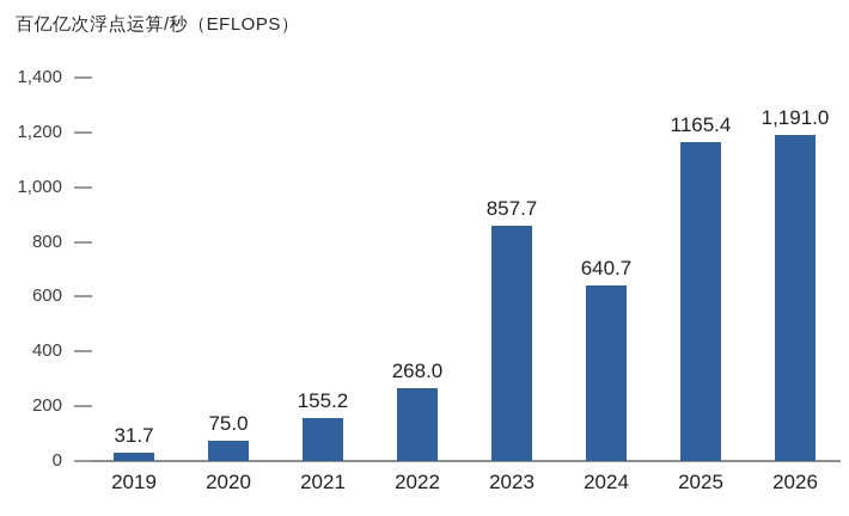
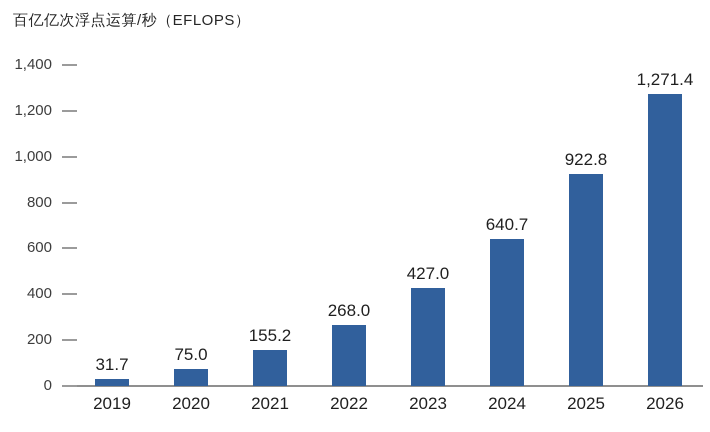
2023: 857.7 -> 427.0
2025: 1165.4 -> 922.8
2026: 1,191.0 -> 1,271.4
